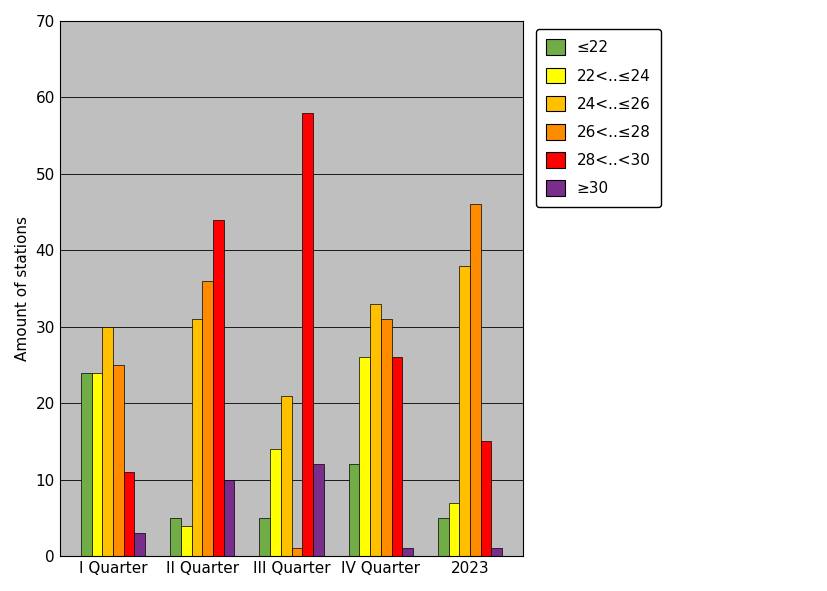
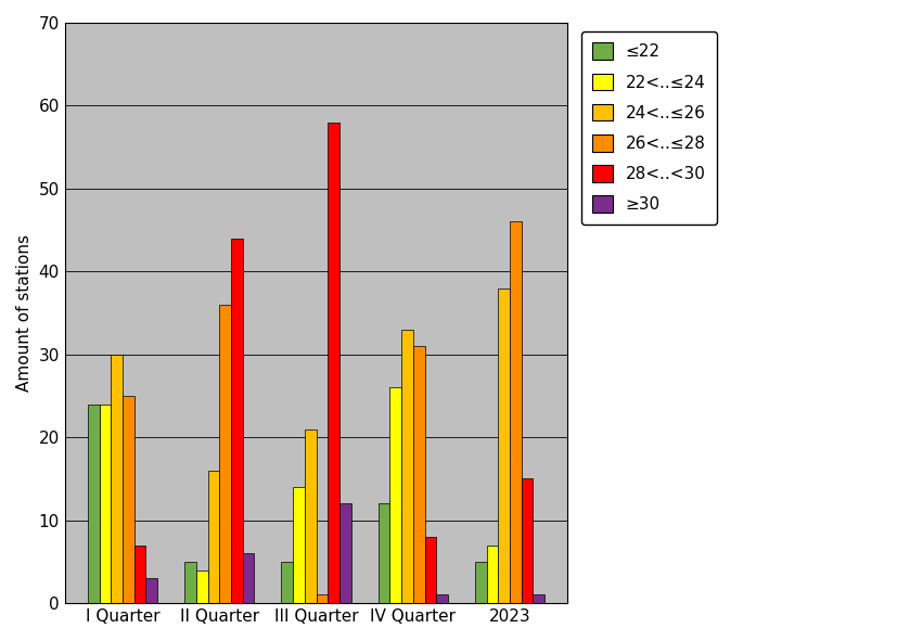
28<..<30/I Quarter: 11 -> 7
24<..≤26/II Quarter: 31 -> 16
≥30/II Quarter: 10 -> 6
28<..<30/IV Quarter: 26 -> 8
